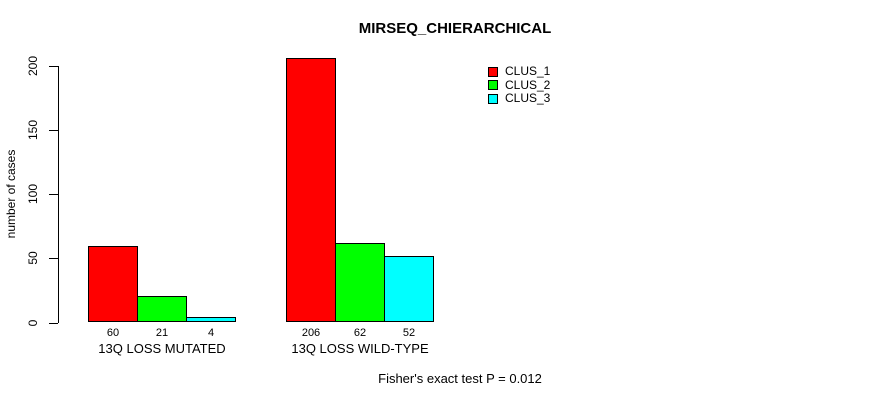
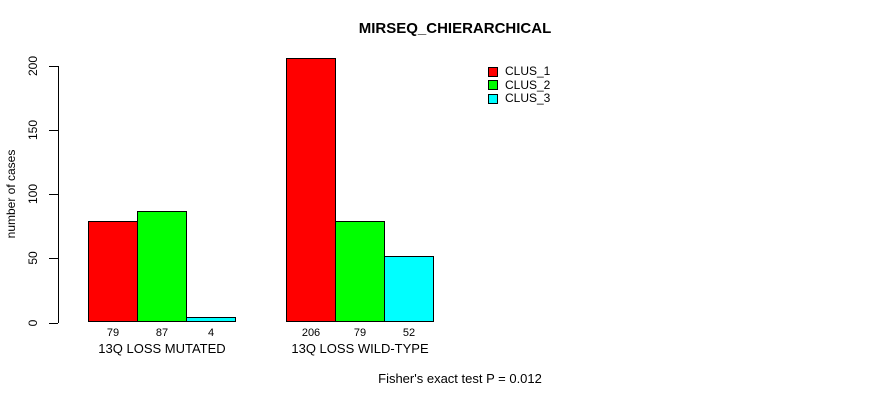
CLUS_1/13Q LOSS MUTATED: 60 -> 79
CLUS_2/13Q LOSS MUTATED: 21 -> 87
CLUS_2/13Q LOSS WILD-TYPE: 62 -> 79
